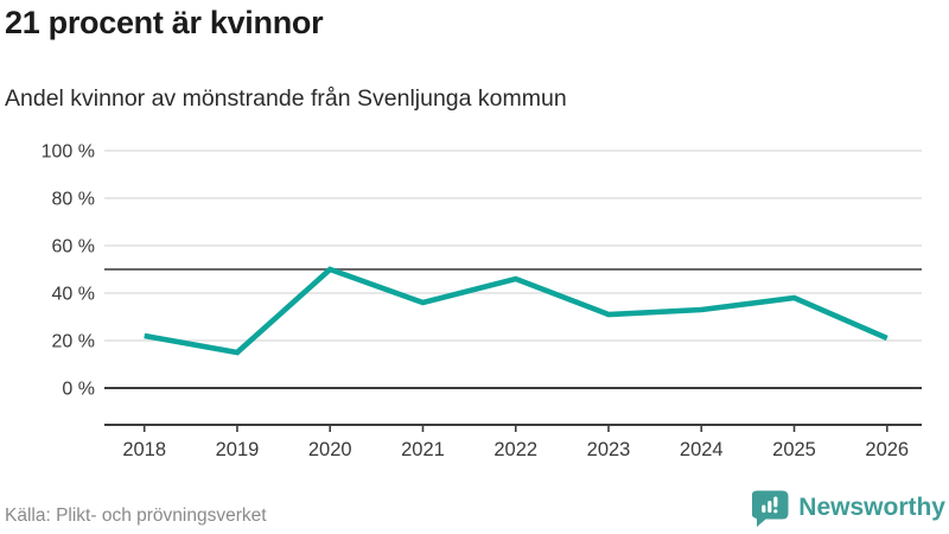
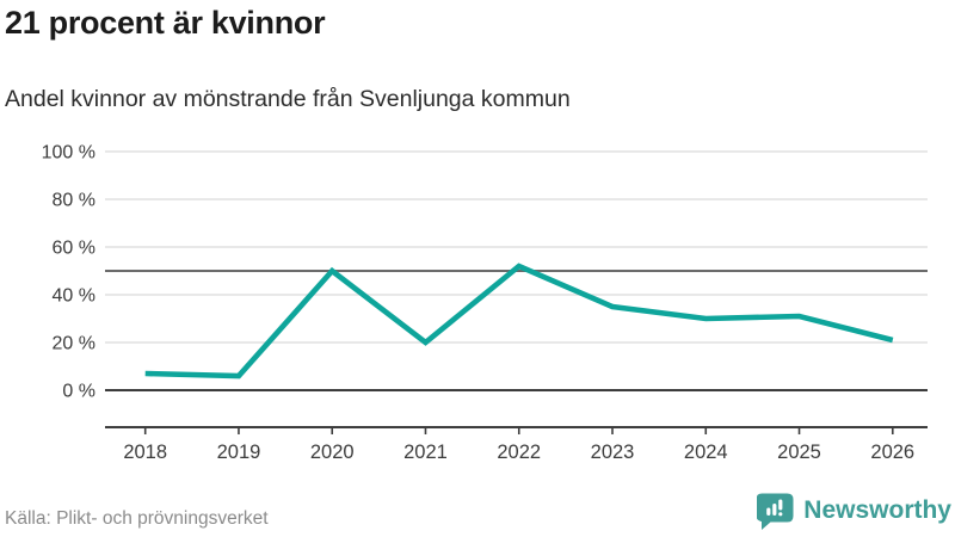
2018: 22% -> 7%
2019: 15% -> 6%
2021: 36% -> 20%
2022: 46% -> 52%
2023: 31% -> 35%
2024: 33% -> 30%
2025: 38% -> 31%
